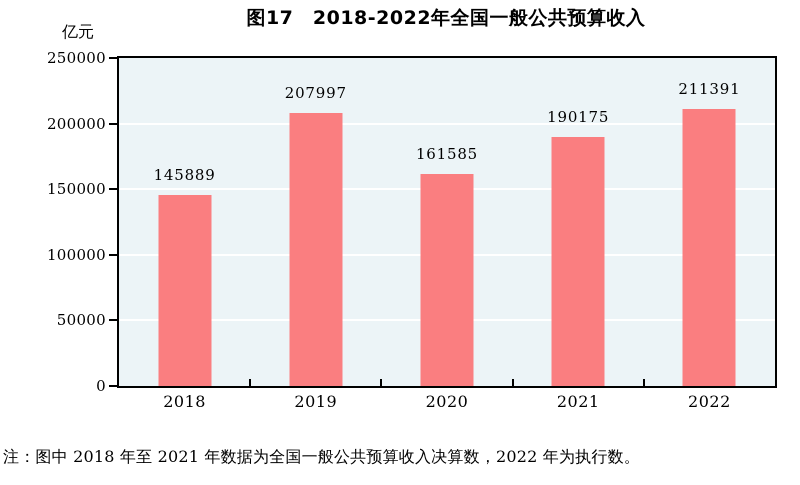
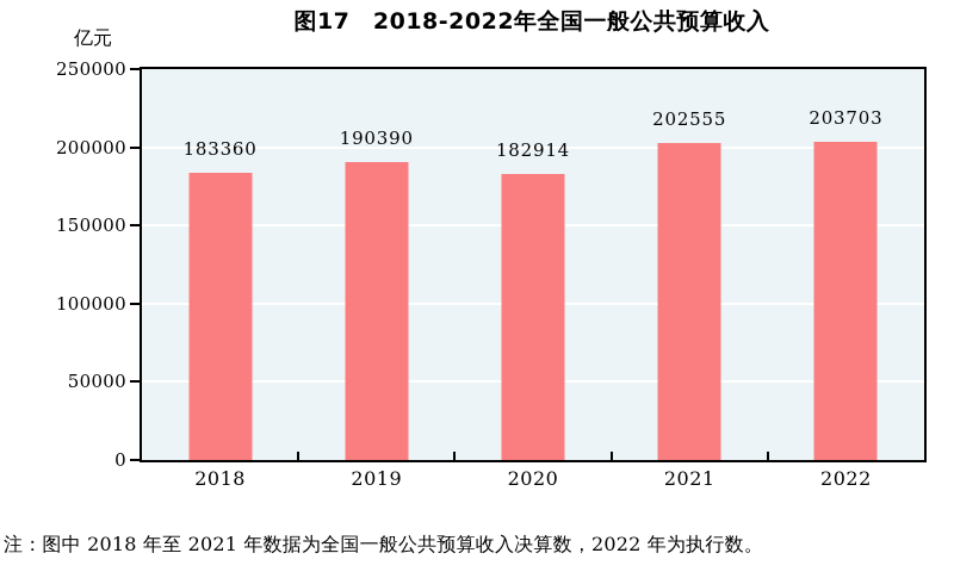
2018: 145889 -> 183360
2019: 207997 -> 190390
2020: 161585 -> 182914
2021: 190175 -> 202555
2022: 211391 -> 203703
